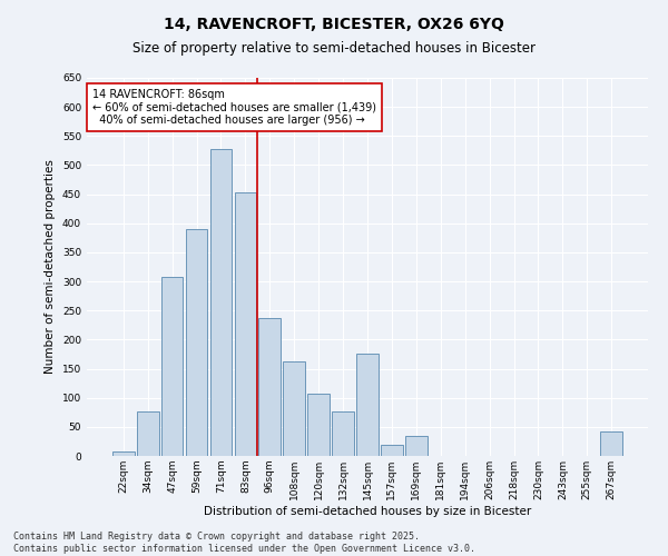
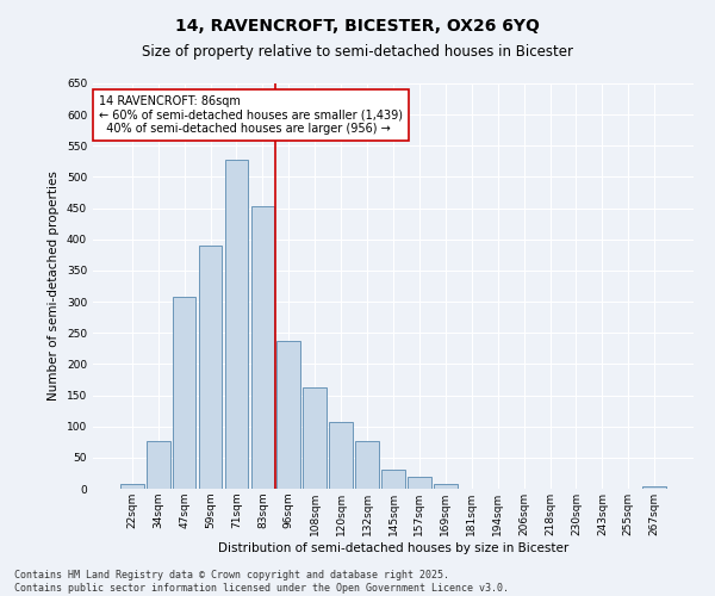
145sqm: 176 -> 30
169sqm: 34 -> 8
267sqm: 42 -> 4
